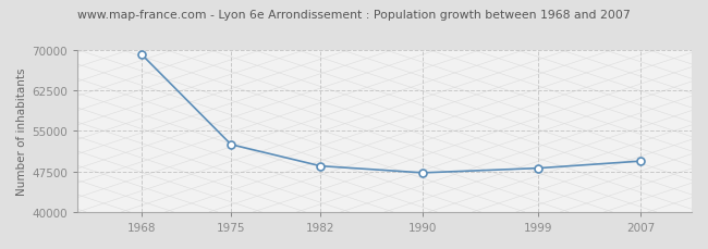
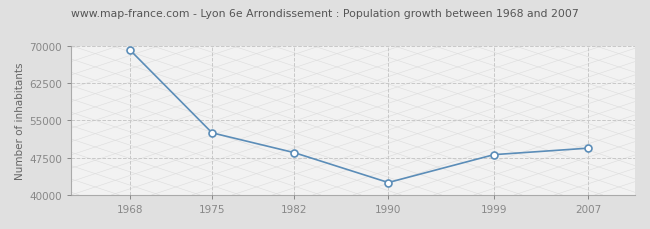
1990: 47200 -> 42500
